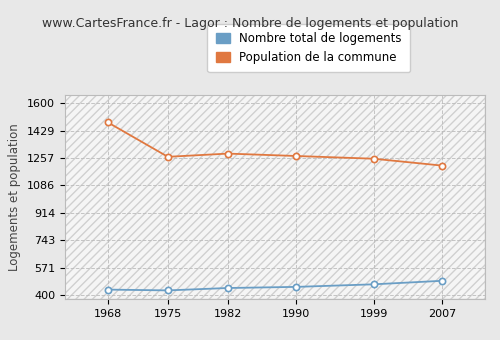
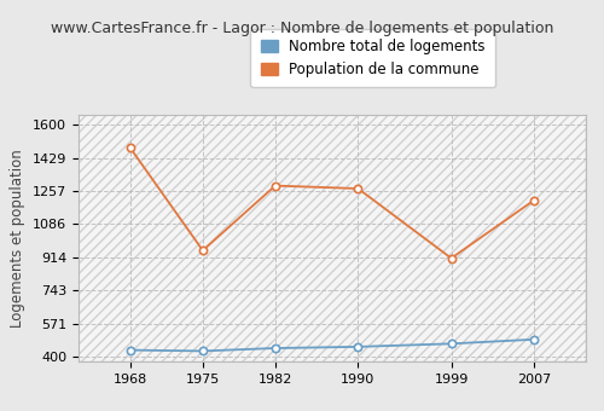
Population de la commune/1975: 1260 -> 950
Population de la commune/1999: 1250 -> 910
